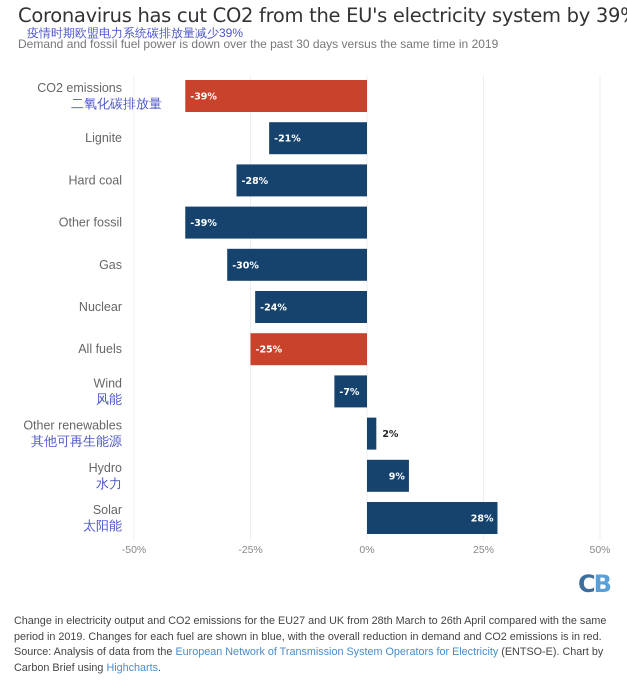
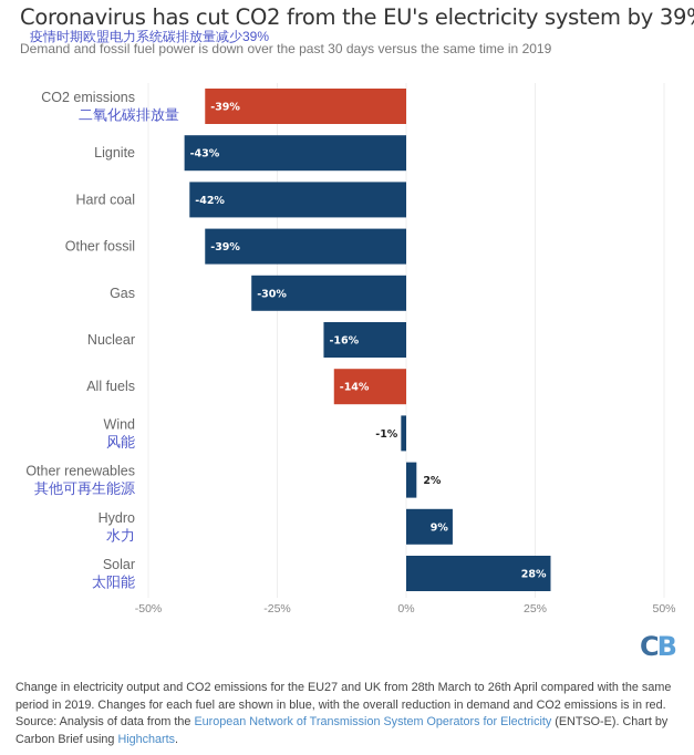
Lignite: -21% -> -43%
Hard coal: -28% -> -42%
Nuclear: -24% -> -16%
All fuels: -25% -> -14%
Wind: -7% -> -1%
